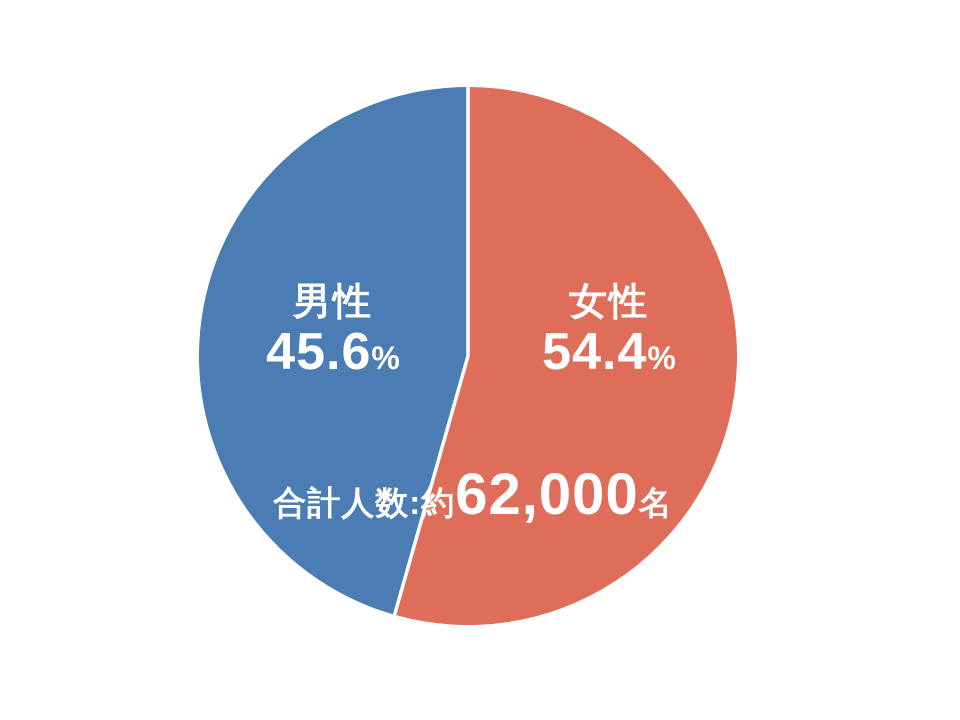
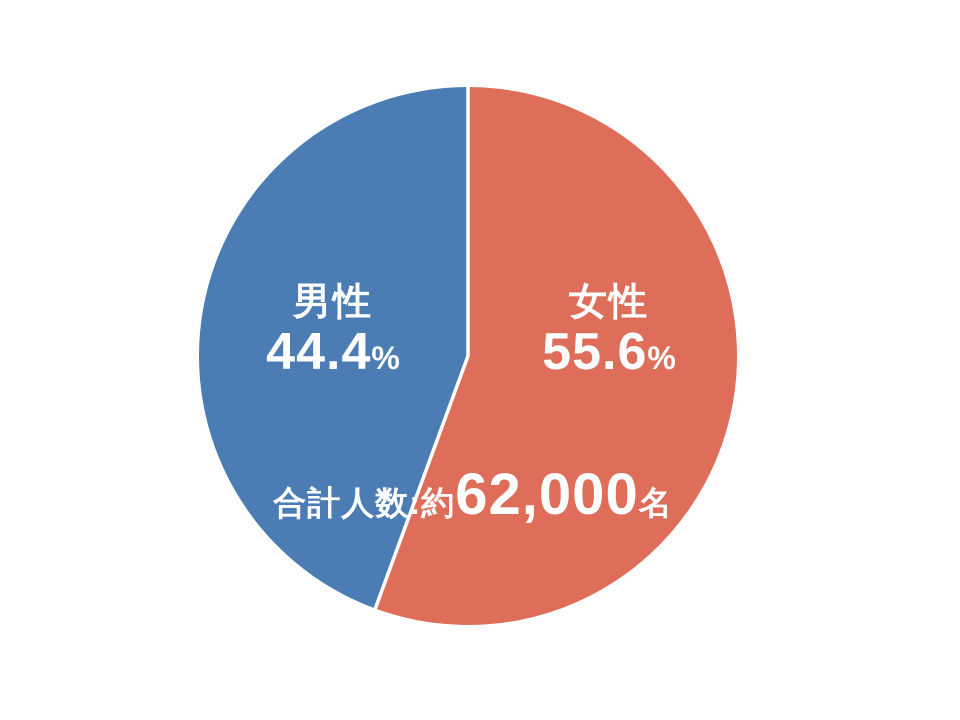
女性: 54.4 -> 55.6
男性: 45.6 -> 44.4
